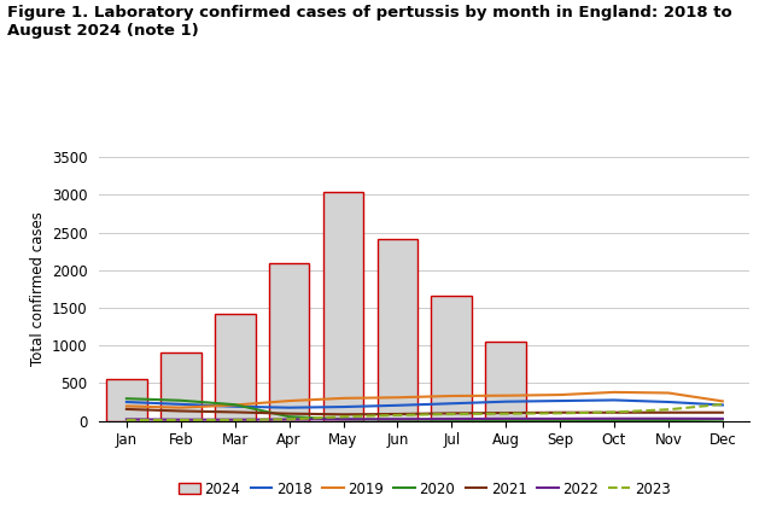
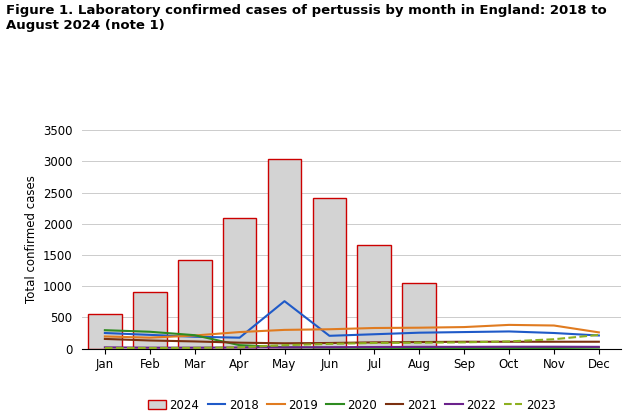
2018/May: 180 -> 760
